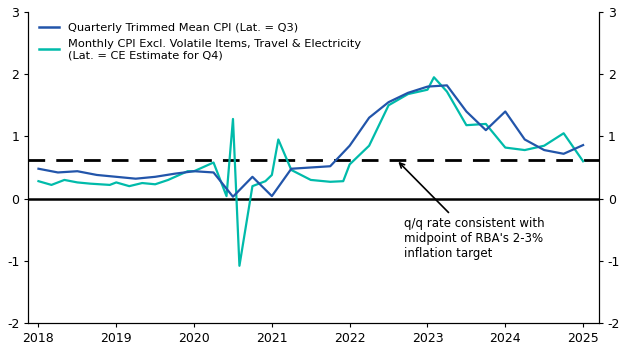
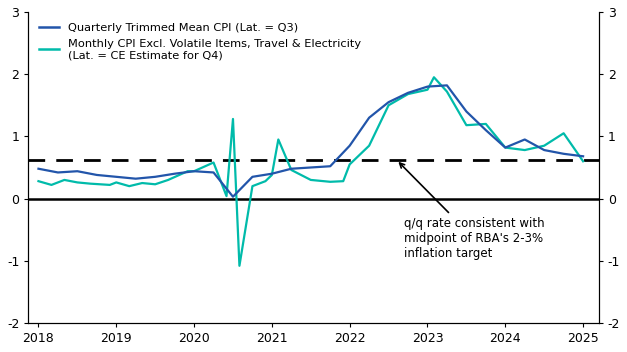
Quarterly Trimmed Mean CPI (Lat. = Q3)/2021: 0.04 -> 0.40
Quarterly Trimmed Mean CPI (Lat. = Q3)/2024: 1.40 -> 0.82
Quarterly Trimmed Mean CPI (Lat. = Q3)/2025: 0.86 -> 0.68
